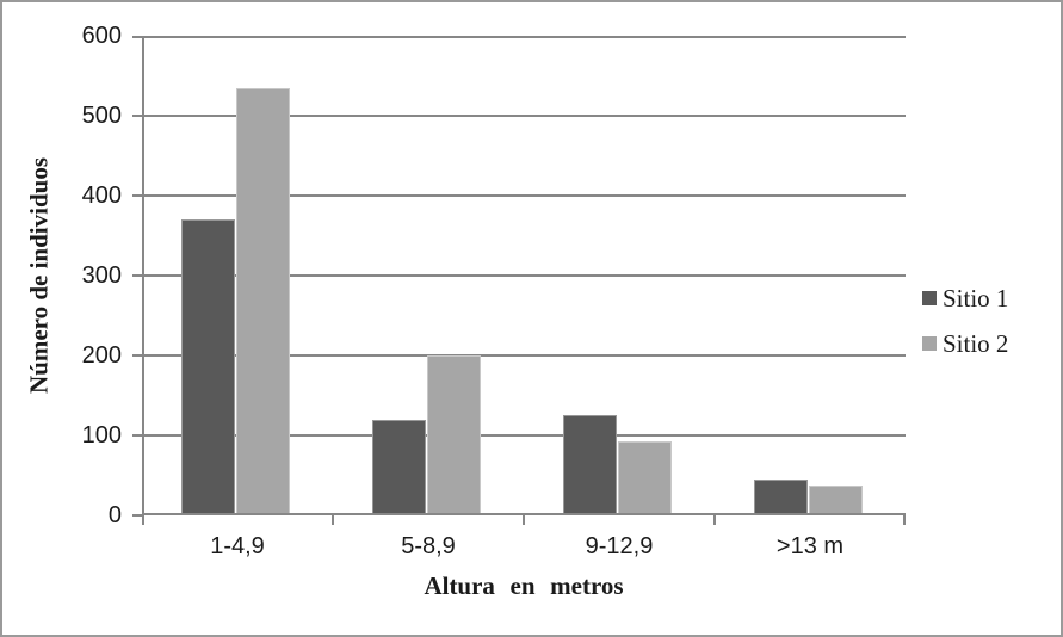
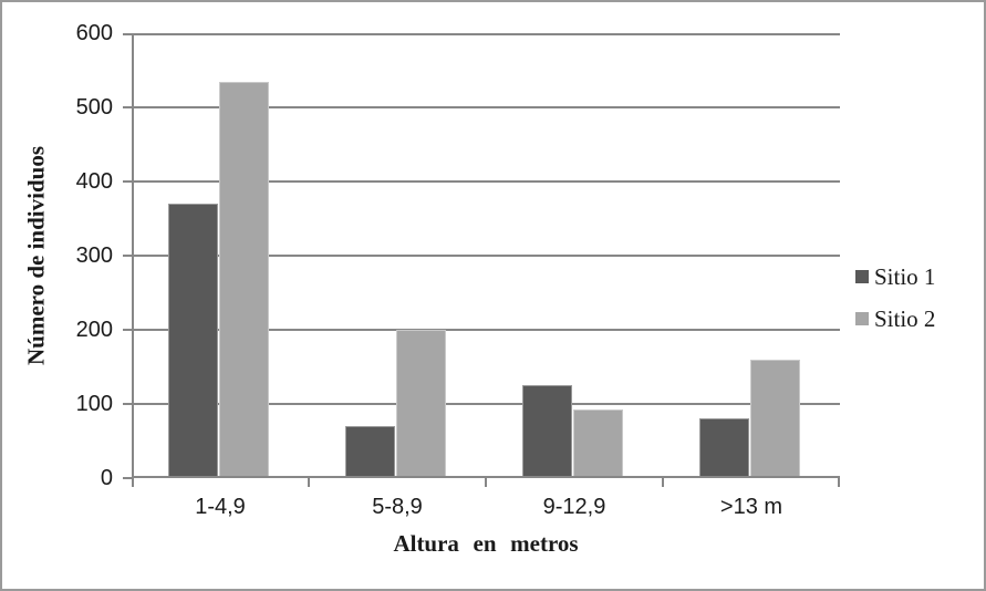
Sitio 1/5-8,9: 120 -> 70
Sitio 1/>13 m: 40 -> 80
Sitio 2/>13 m: 40 -> 160
